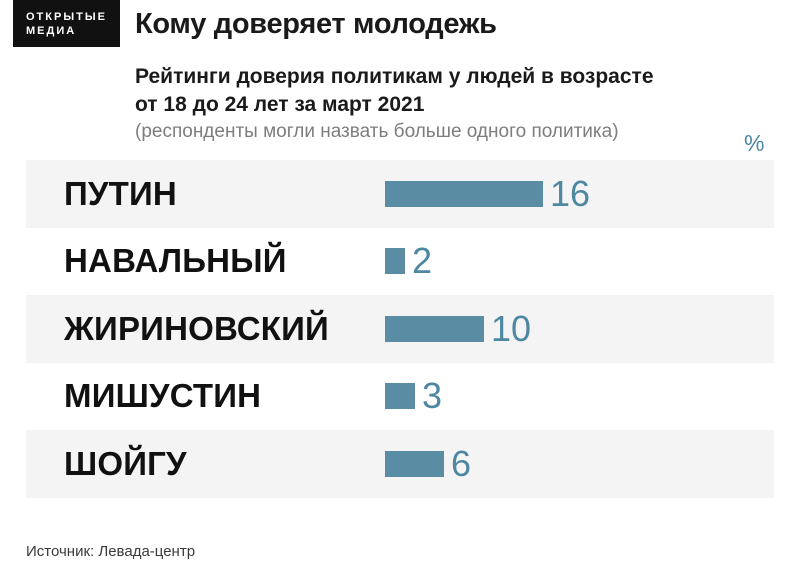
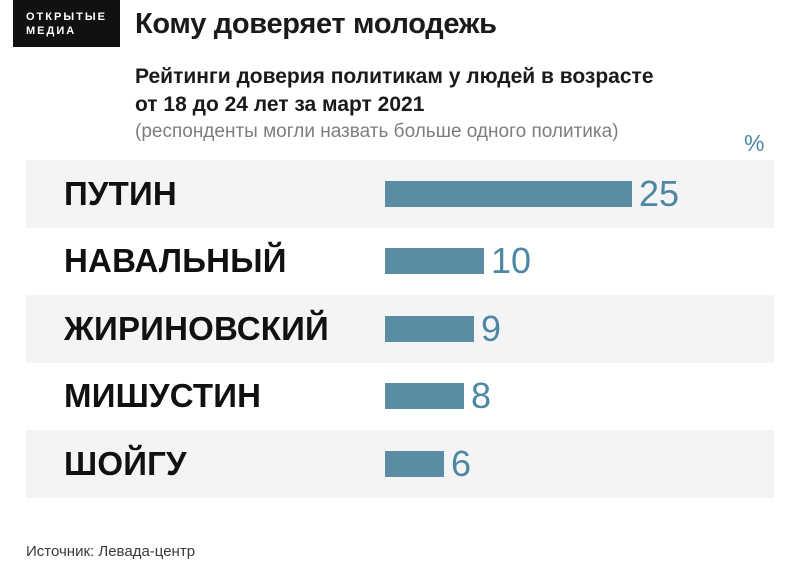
ПУТИН: 16 -> 25
НАВАЛЬНЫЙ: 2 -> 10
ЖИРИНОВСКИЙ: 10 -> 9
МИШУСТИН: 3 -> 8
